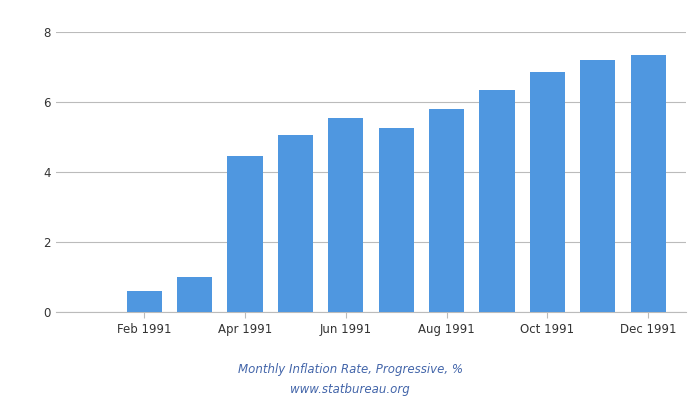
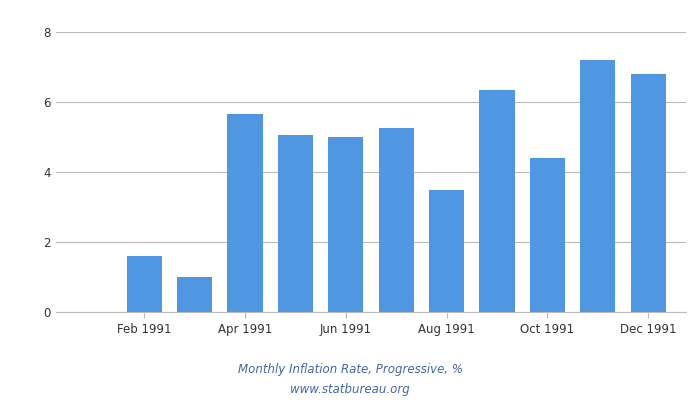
Feb 1991: 0.60 -> 1.60
Apr 1991: 4.45 -> 5.65
Jun 1991: 5.55 -> 5.00
Aug 1991: 5.80 -> 3.50
Oct 1991: 6.85 -> 4.40
Dec 1991: 7.35 -> 6.80
